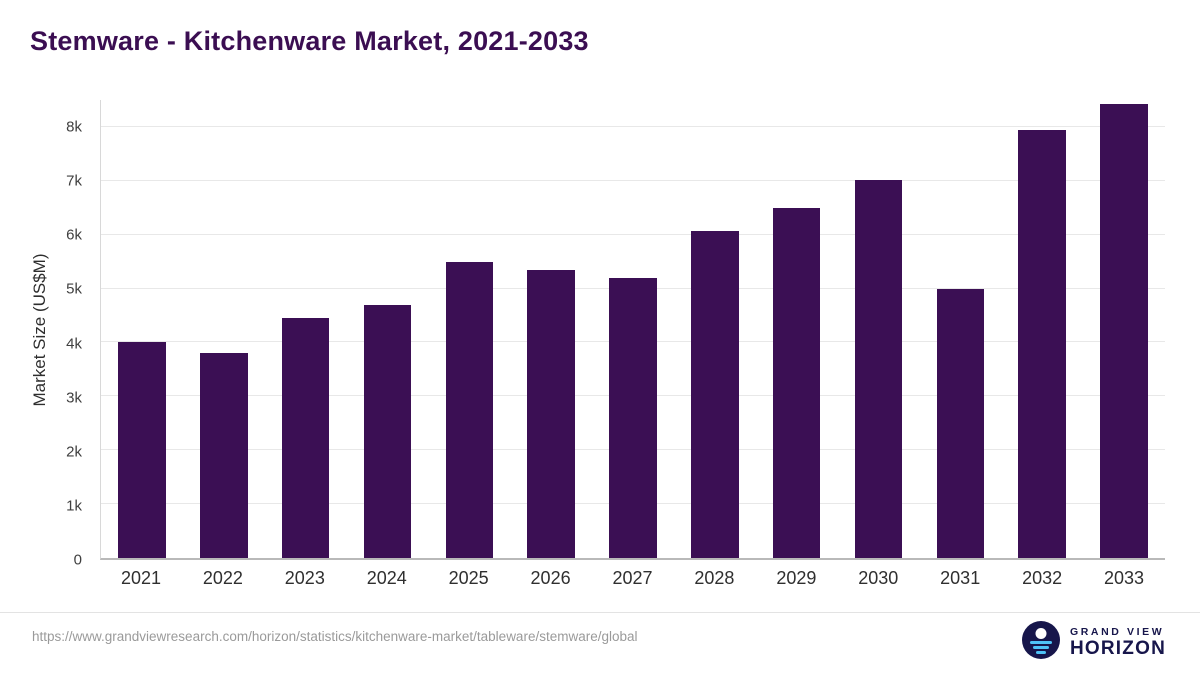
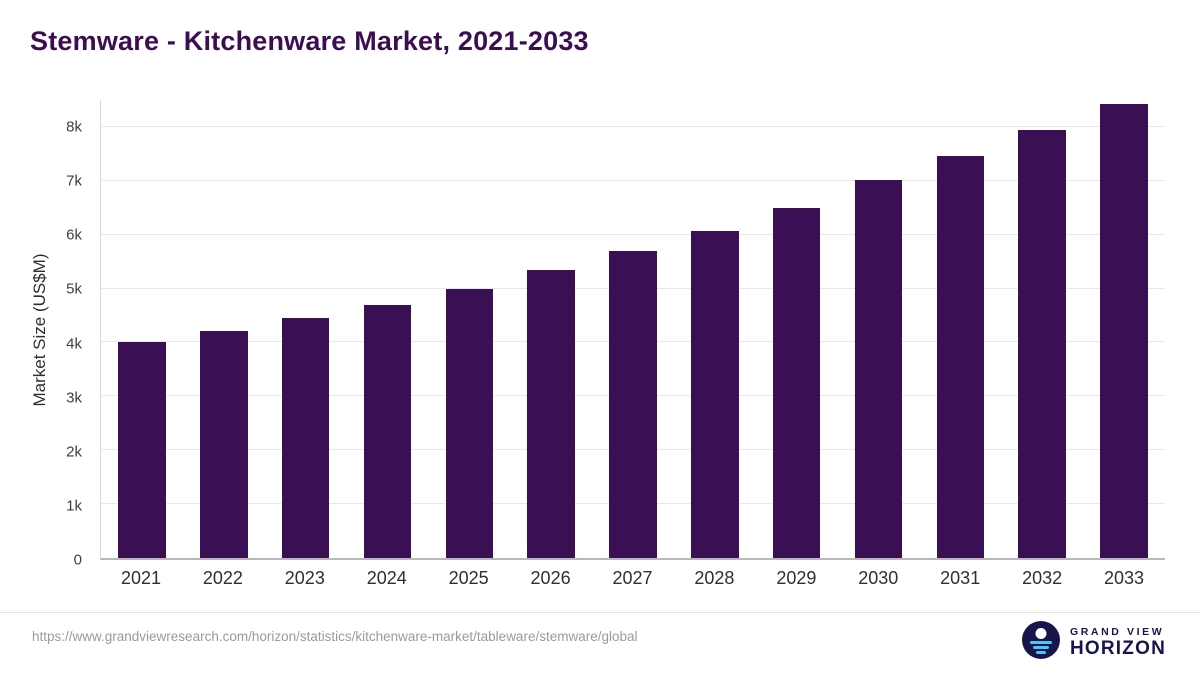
2022: 3.8k -> 4.2k
2025: 5.5k -> 5.0k
2027: 5.2k -> 5.7k
2031: 5.0k -> 7.5k
